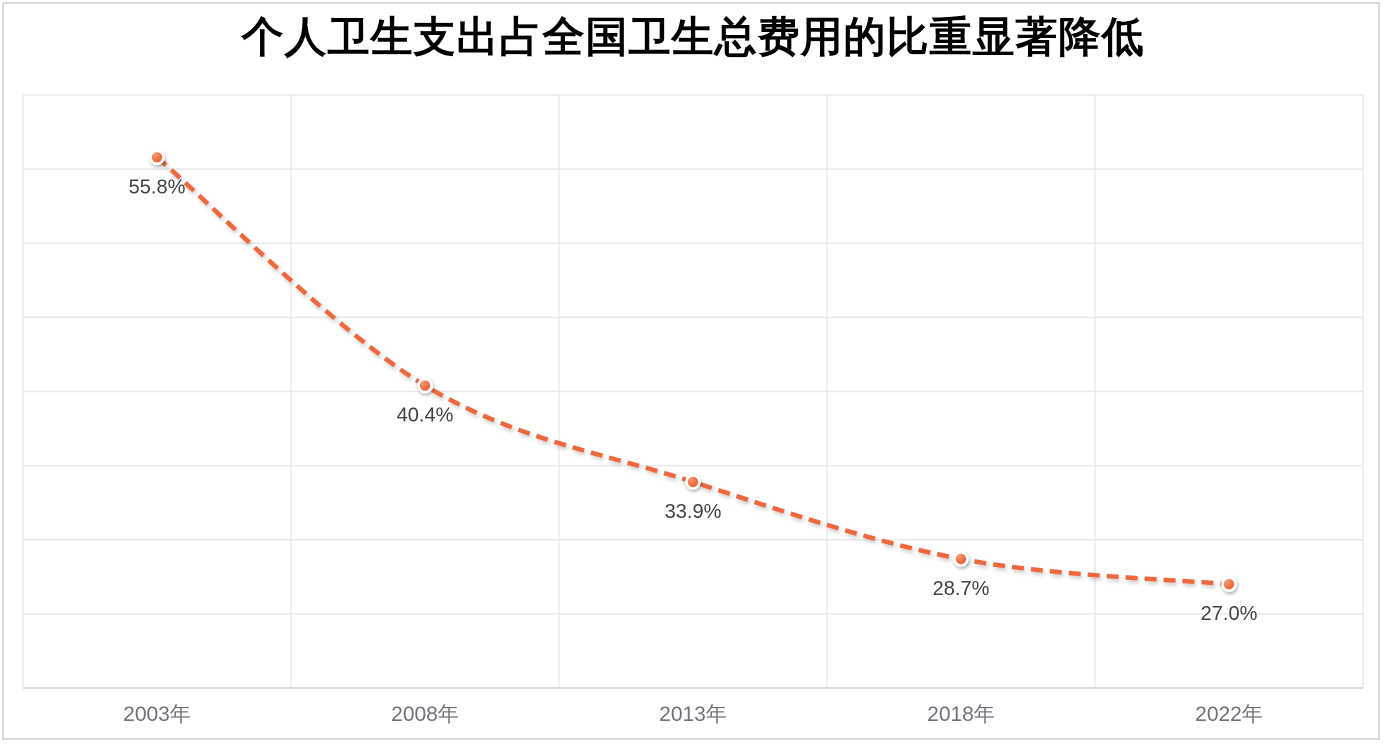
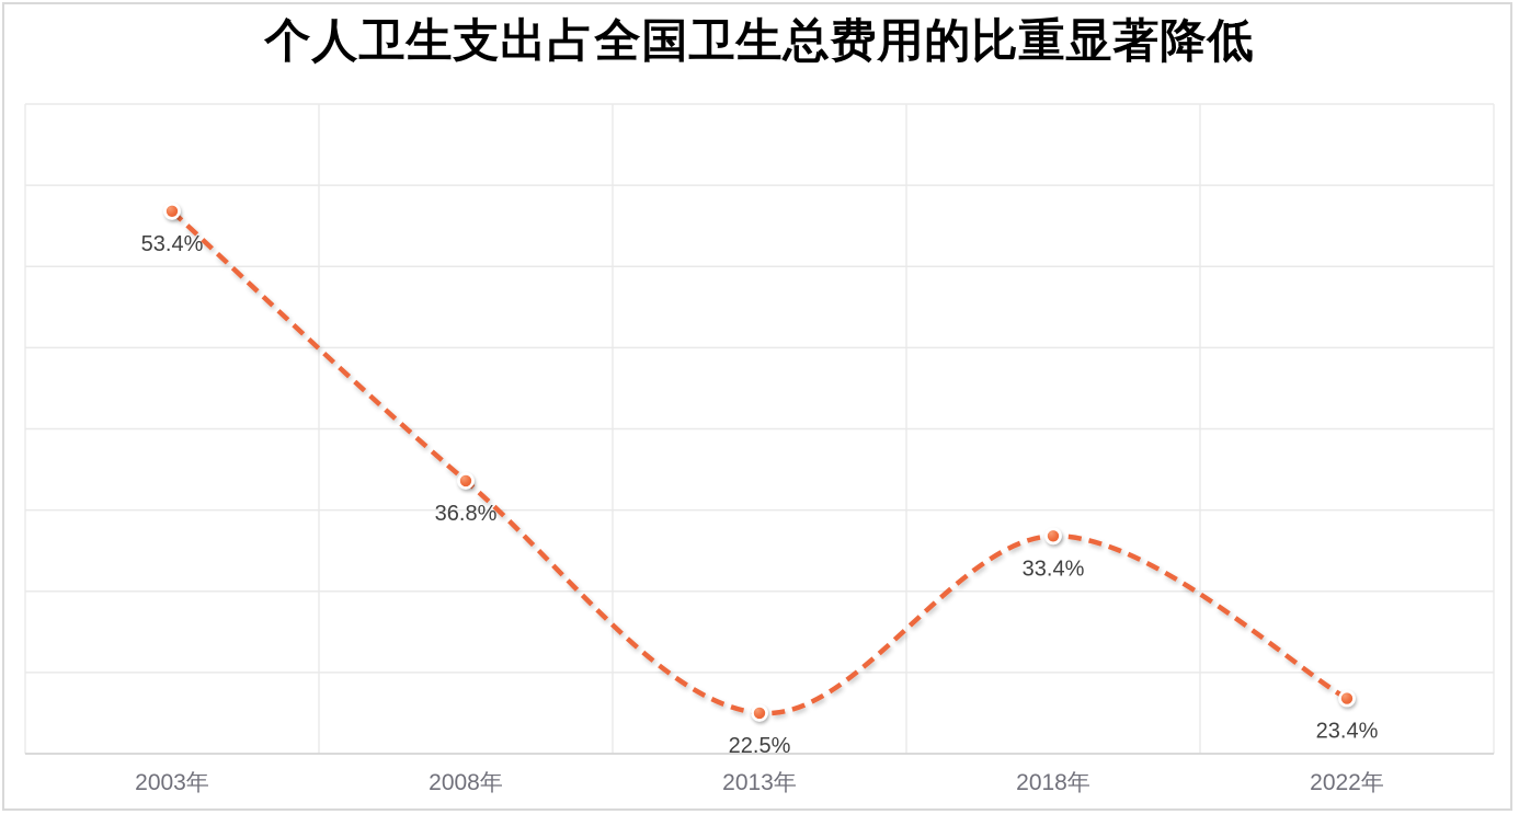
2003年: 55.8% -> 53.4%
2008年: 40.4% -> 36.8%
2013年: 33.9% -> 22.5%
2018年: 28.7% -> 33.4%
2022年: 27.0% -> 23.4%
